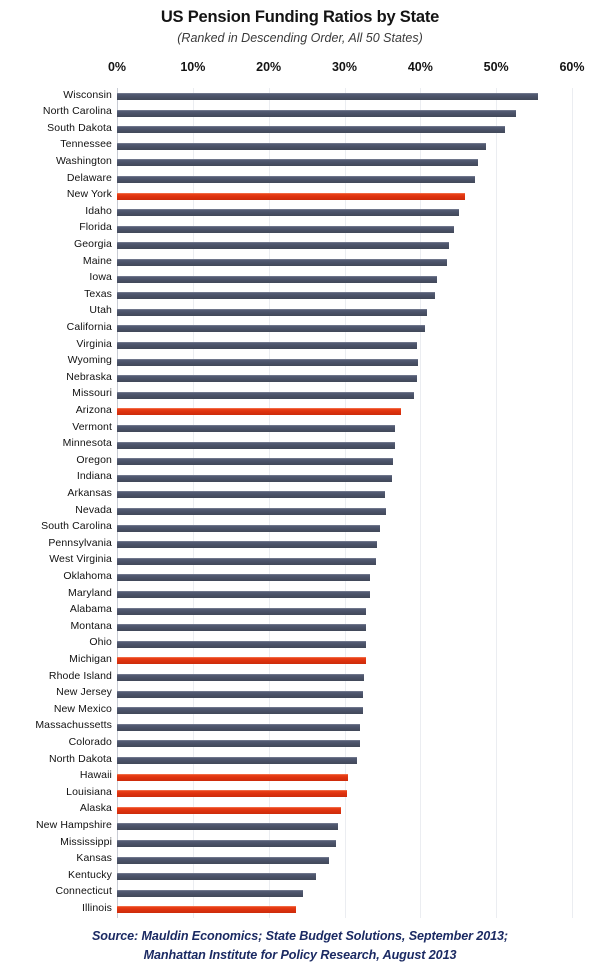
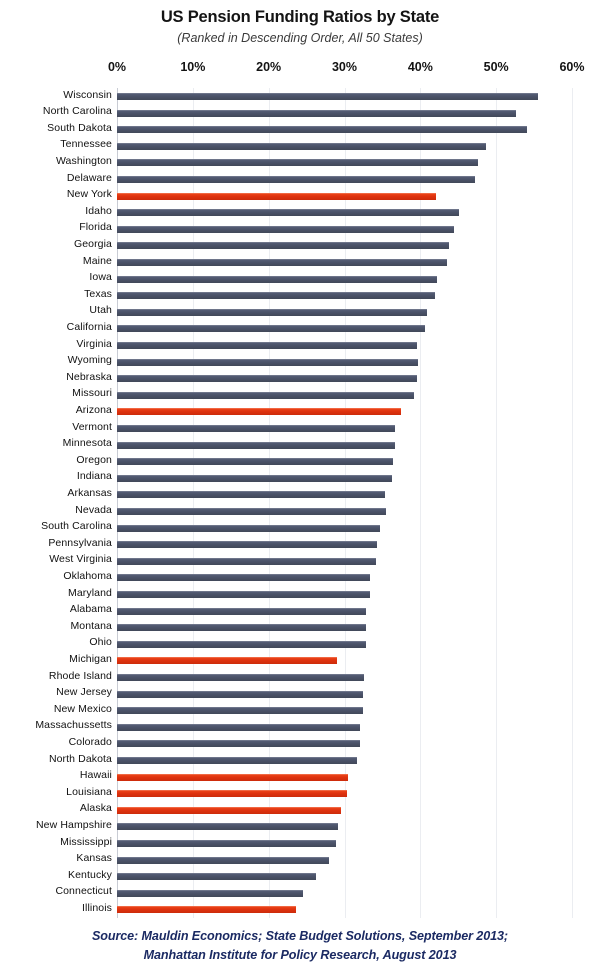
South Dakota: 51% -> 54%
New York: 46% -> 42%
Michigan: 33% -> 29%
